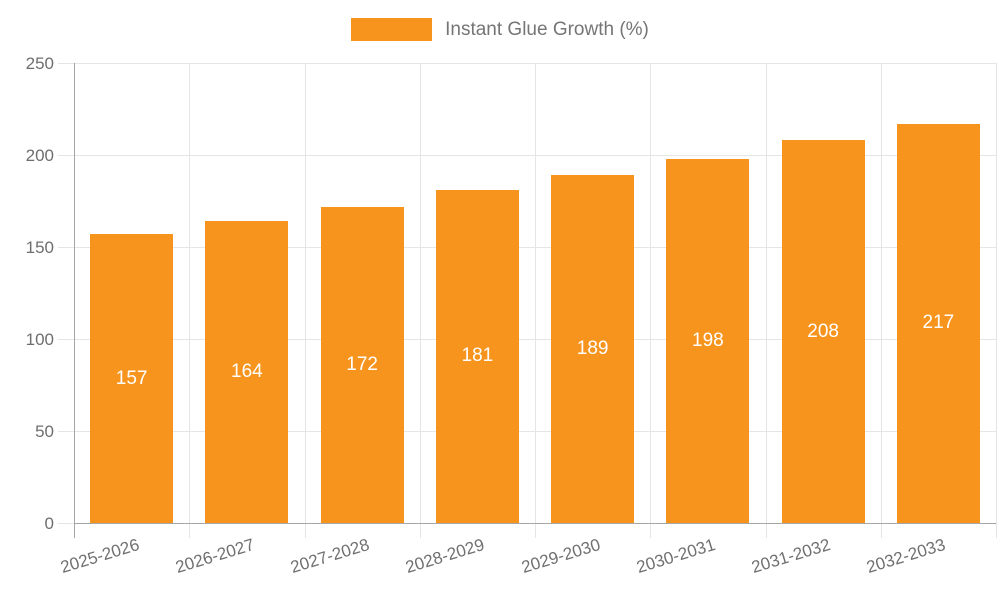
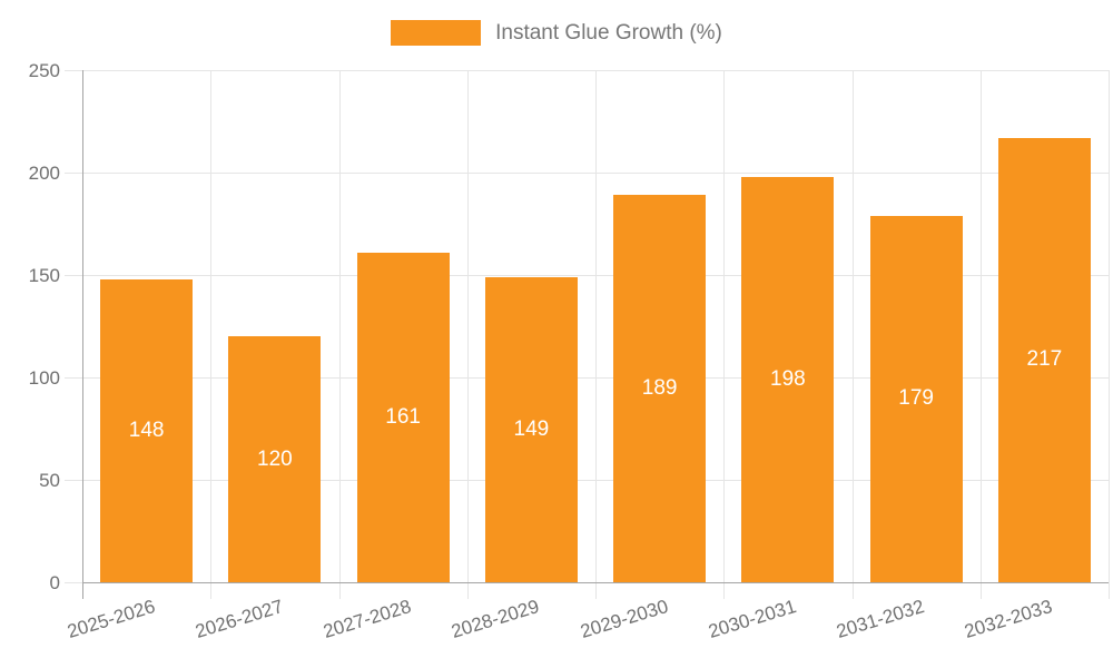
2025-2026: 157 -> 148
2026-2027: 164 -> 120
2027-2028: 172 -> 161
2028-2029: 181 -> 149
2031-2032: 208 -> 179
